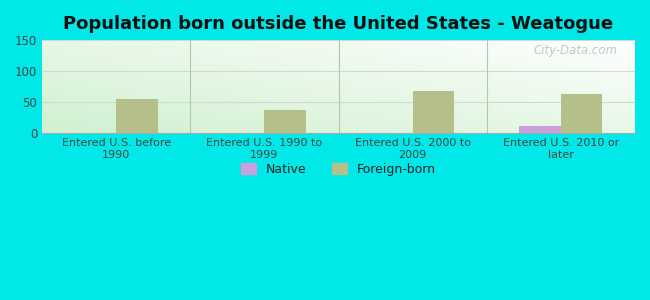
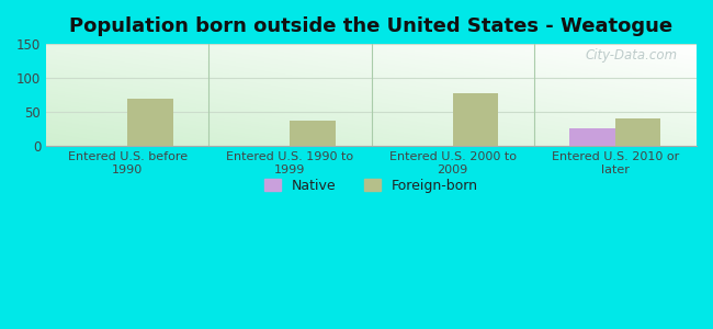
Foreign-born/Entered U.S. before 1990: 55 -> 70
Foreign-born/Entered U.S. 2000 to 2009: 68 -> 78
Native/Entered U.S. 2010 or later: 12 -> 26
Foreign-born/Entered U.S. 2010 or later: 64 -> 40
